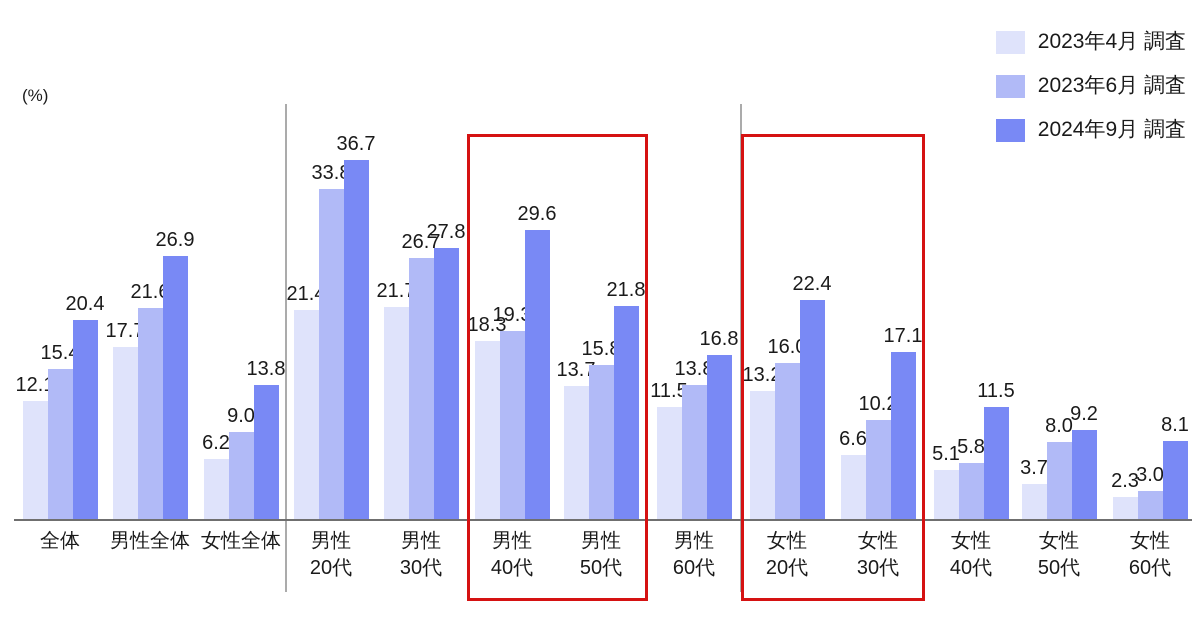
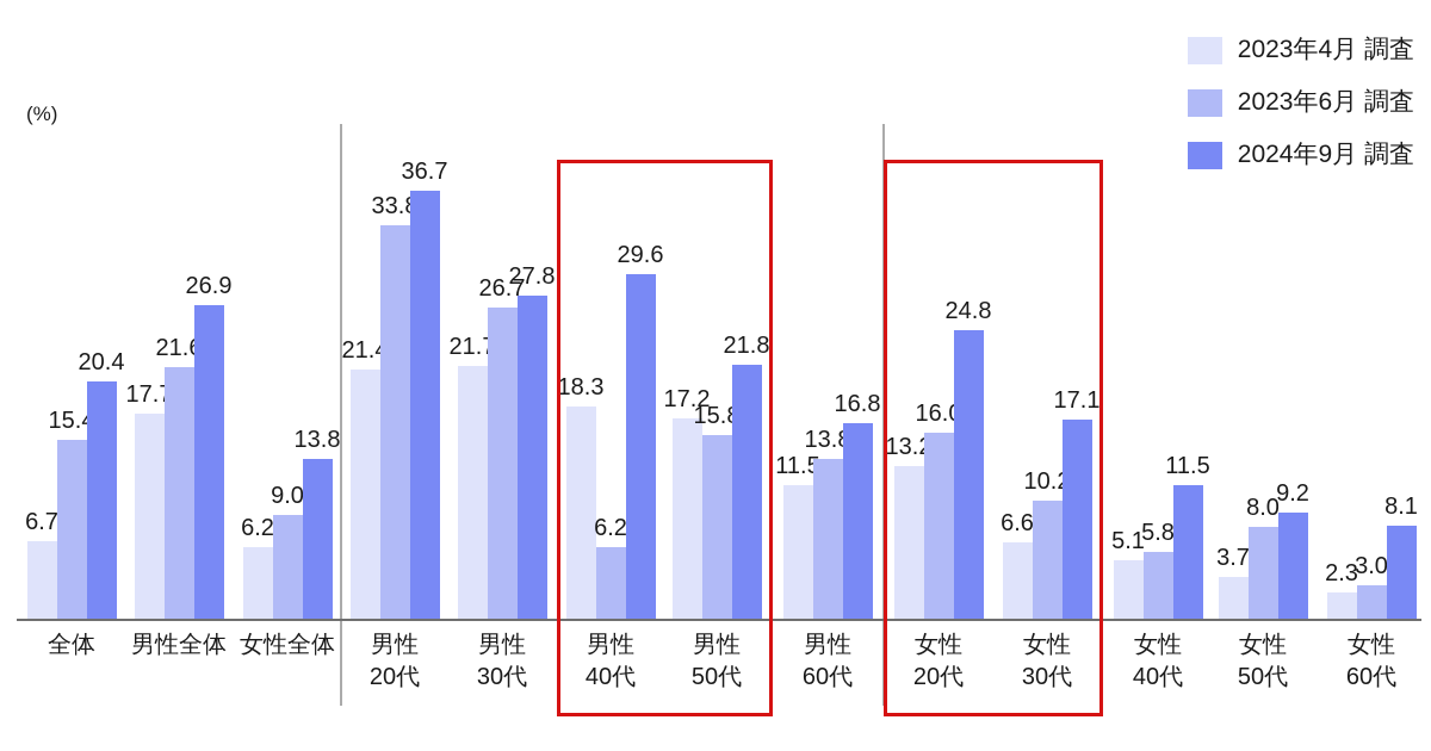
2023年4月 調査/全体: 12.1 -> 6.7
2023年6月 調査/男性 40代: 19.3 -> 6.2
2023年4月 調査/男性 50代: 13.7 -> 17.2
2024年9月 調査/女性 20代: 22.4 -> 24.8
